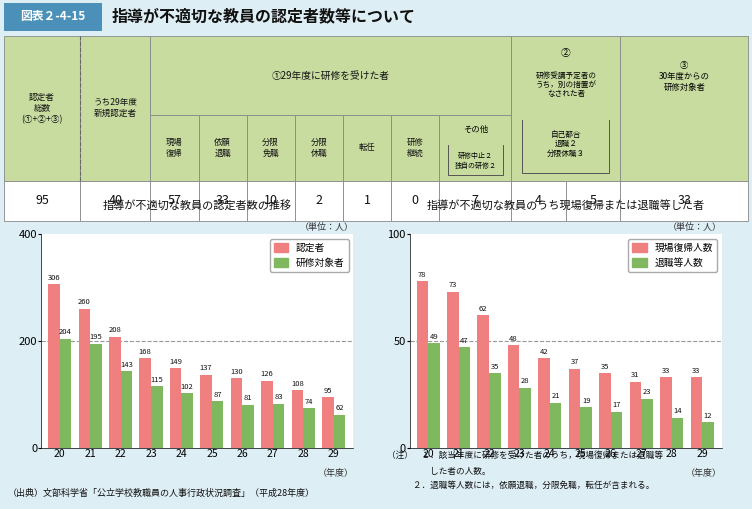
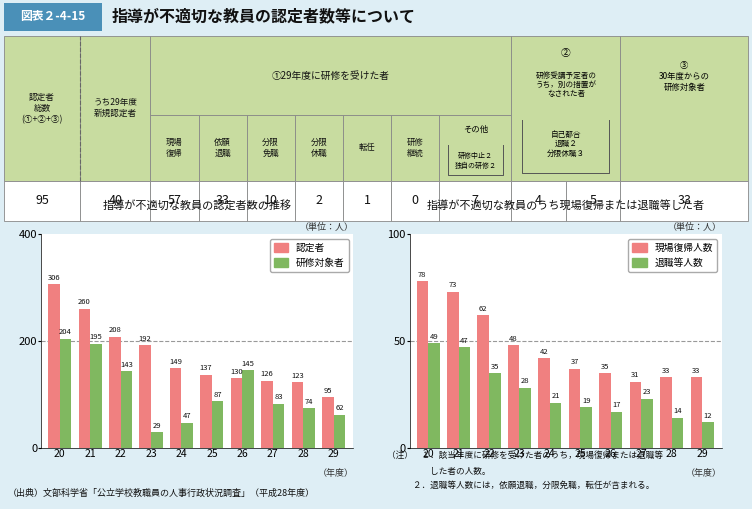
指導が不適切な教員の認定者数の推移/認定者/23: 168 -> 192
指導が不適切な教員の認定者数の推移/研修対象者/23: 115 -> 29
指導が不適切な教員の認定者数の推移/研修対象者/24: 102 -> 47
指導が不適切な教員の認定者数の推移/研修対象者/26: 81 -> 145
指導が不適切な教員の認定者数の推移/認定者/28: 108 -> 123
